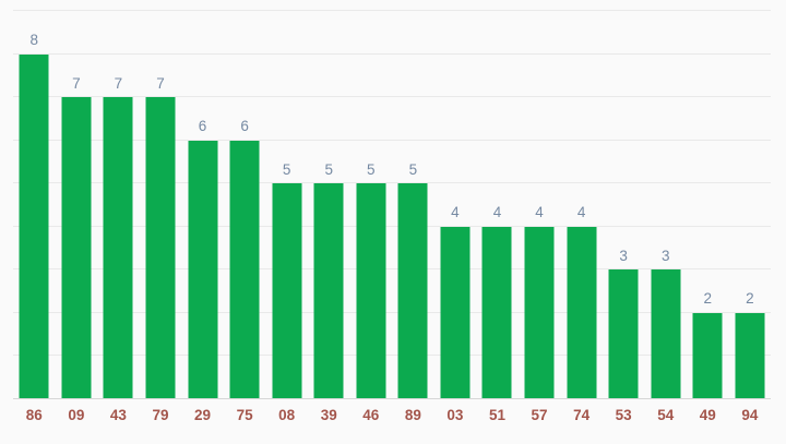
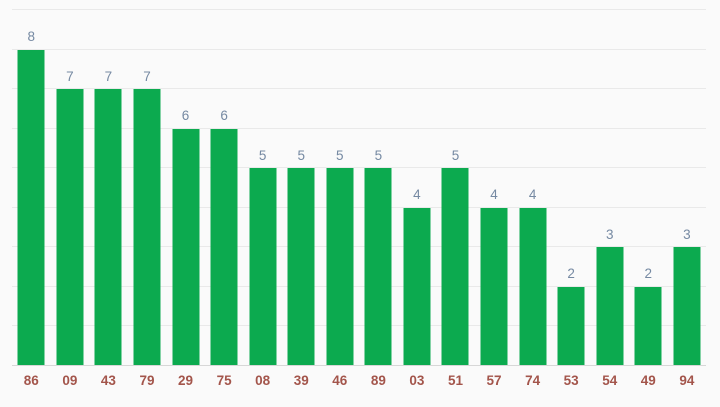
51: 4 -> 5
53: 3 -> 2
94: 2 -> 3
